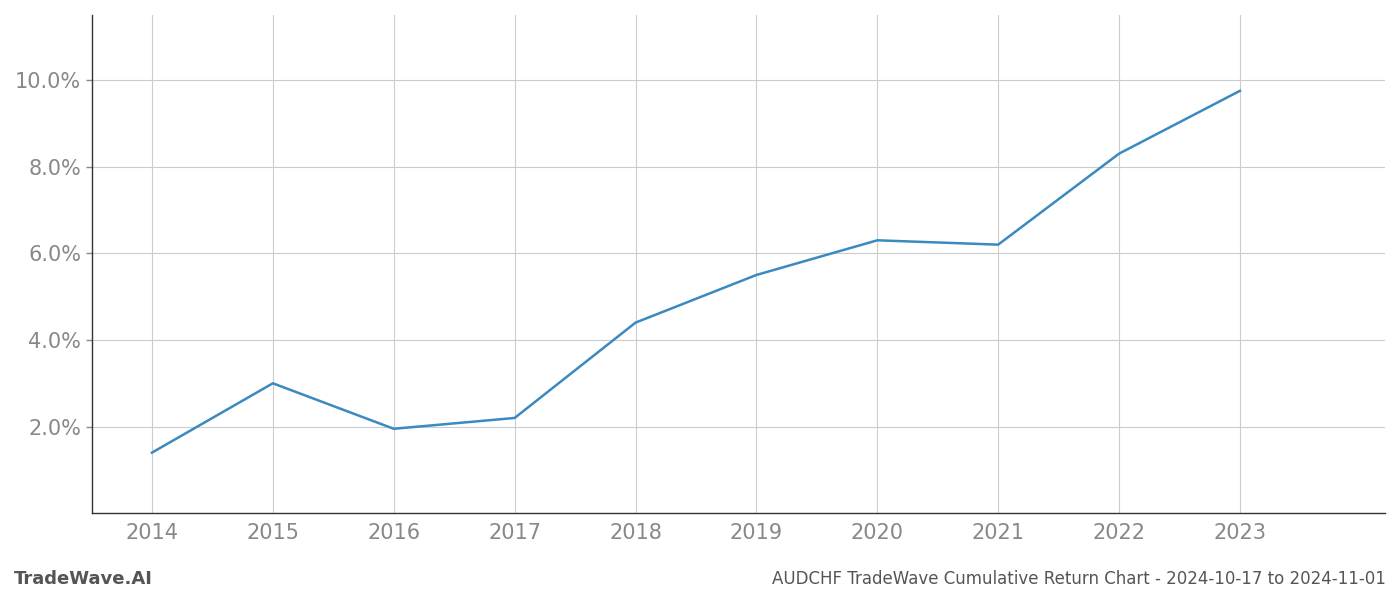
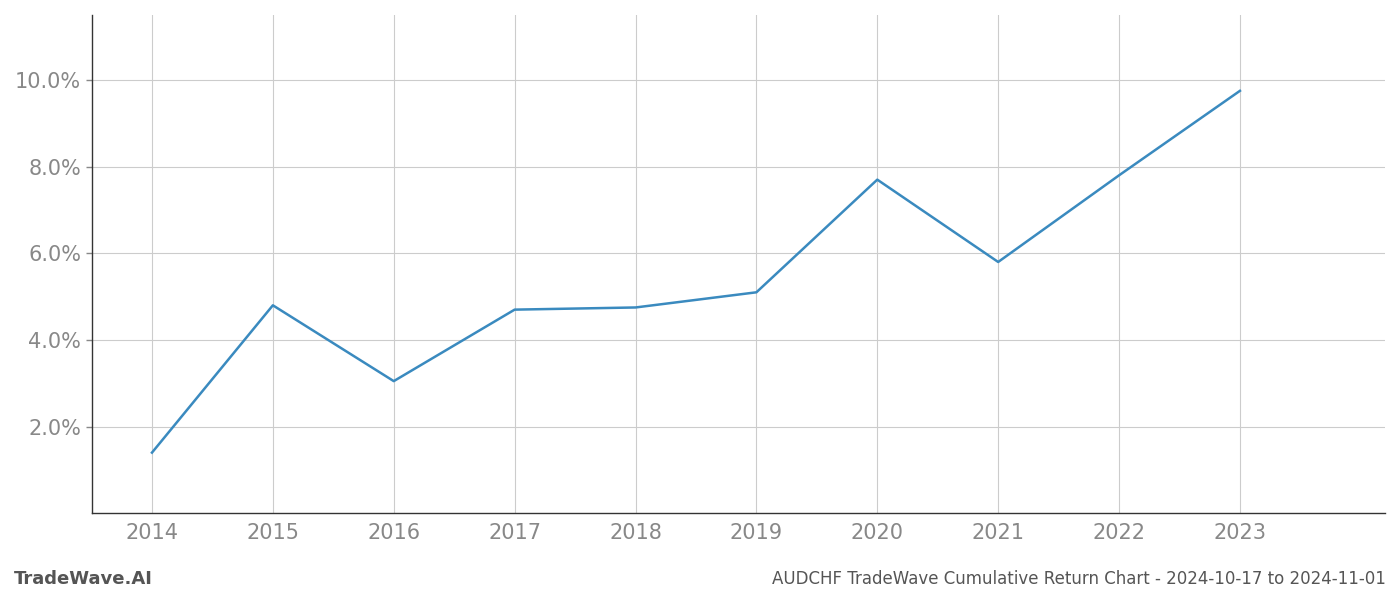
2015: 3.00% -> 4.80%
2016: 1.95% -> 3.05%
2017: 2.20% -> 4.70%
2018: 4.40% -> 4.75%
2019: 5.50% -> 5.10%
2020: 6.30% -> 7.70%
2021: 6.20% -> 5.80%
2022: 8.30% -> 7.80%
